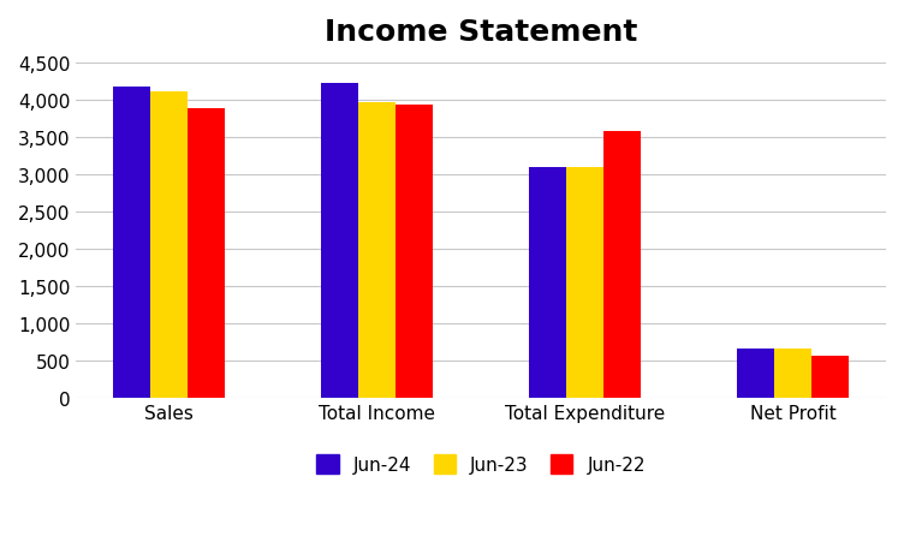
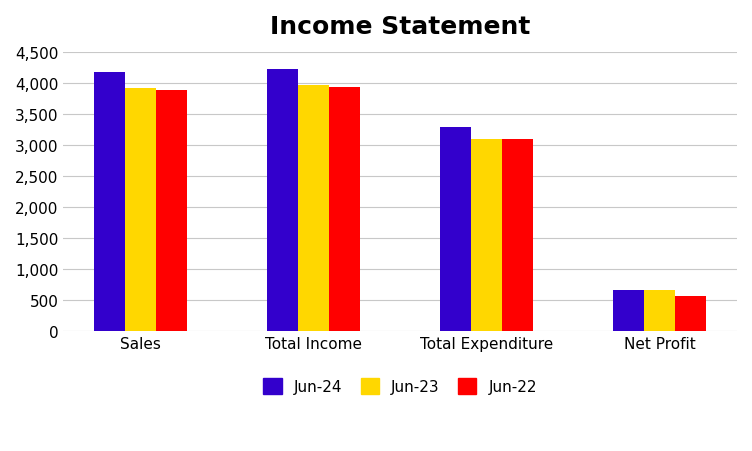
Jun-23/Sales: 4,120 -> 3,930
Jun-24/Total Expenditure: 3,100 -> 3,290
Jun-22/Total Expenditure: 3,580 -> 3,110
